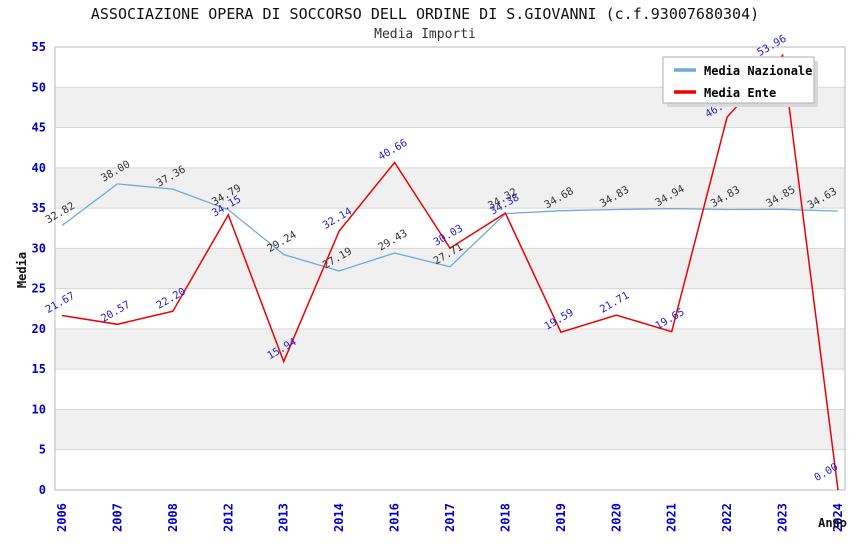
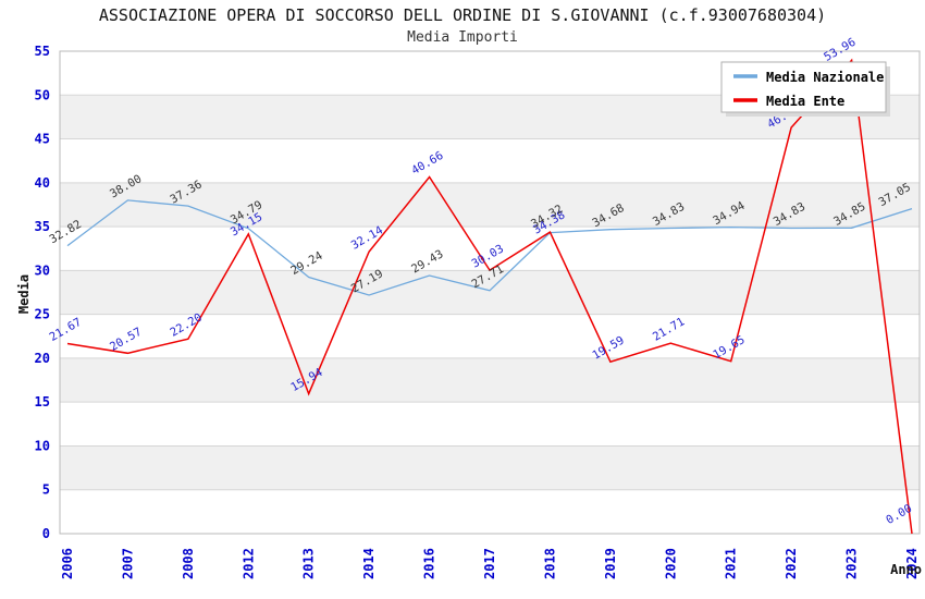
Media Nazionale/2024: 34.63 -> 37.05
